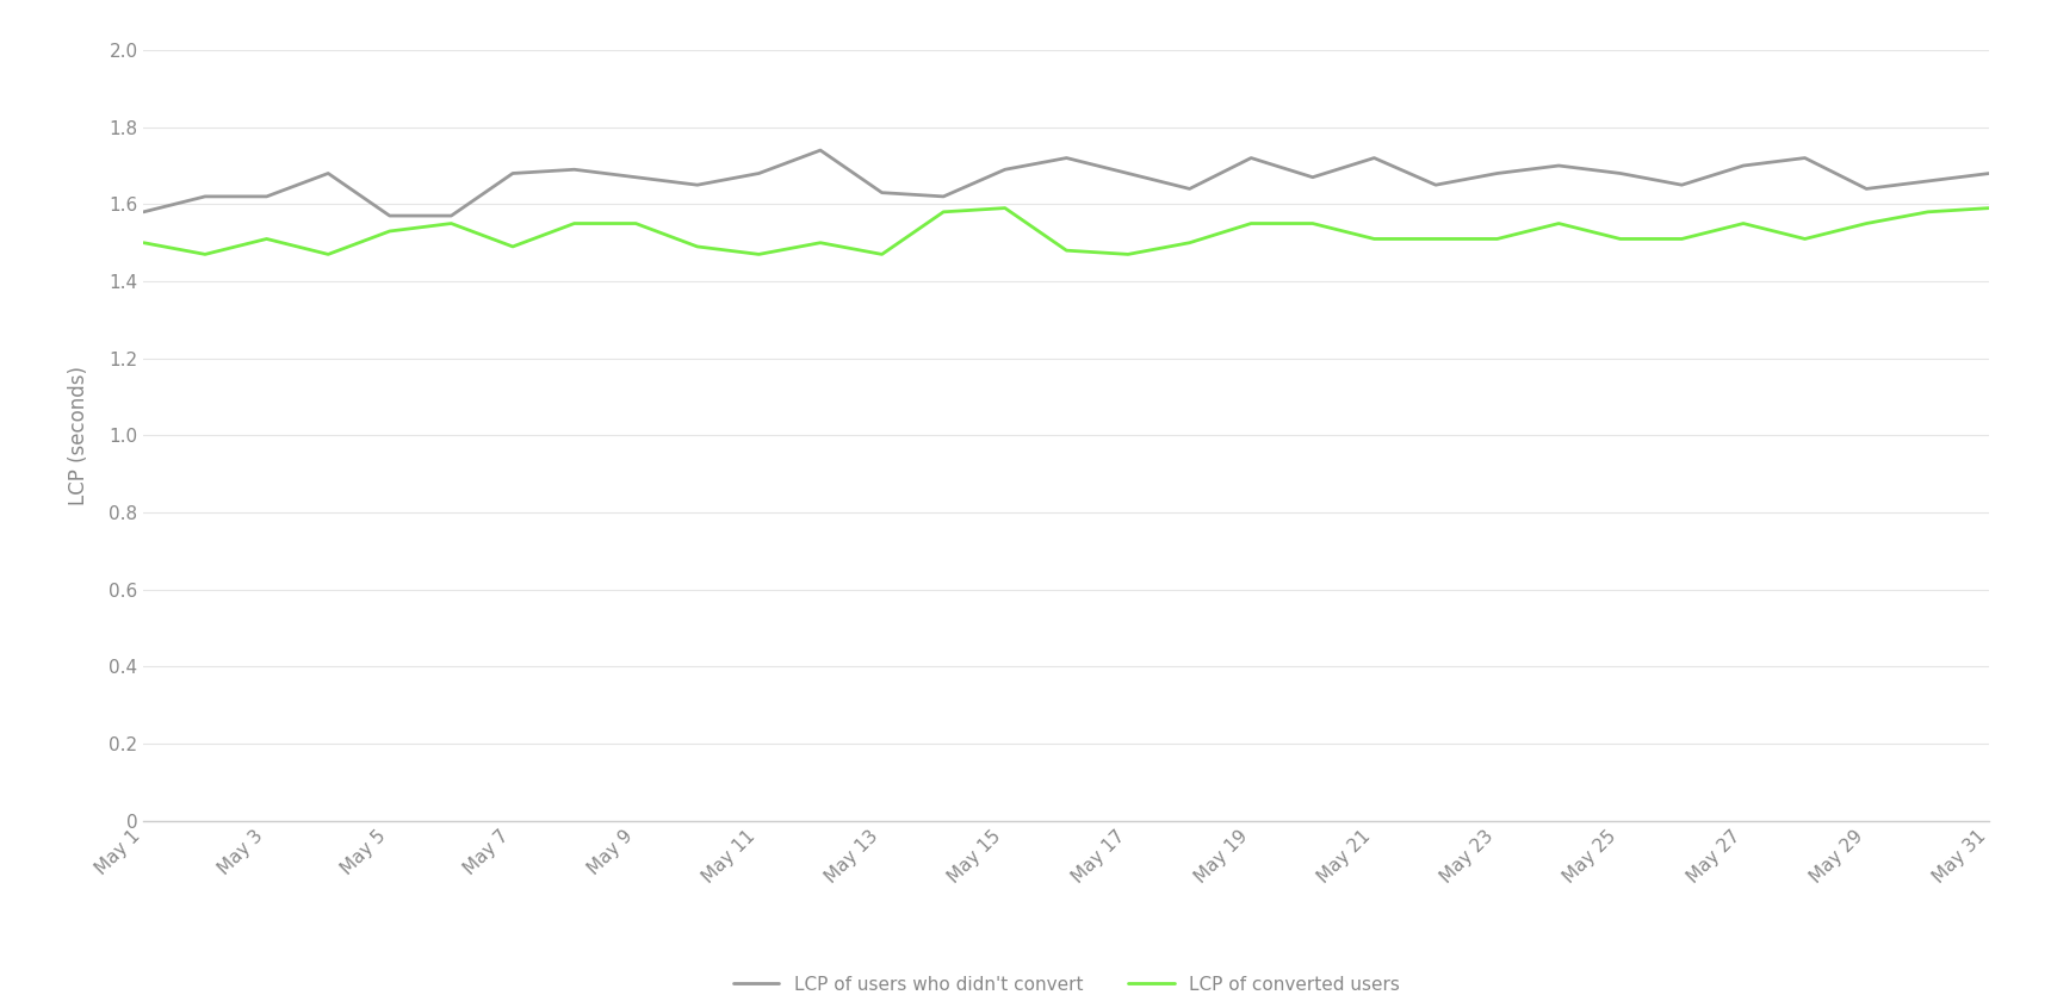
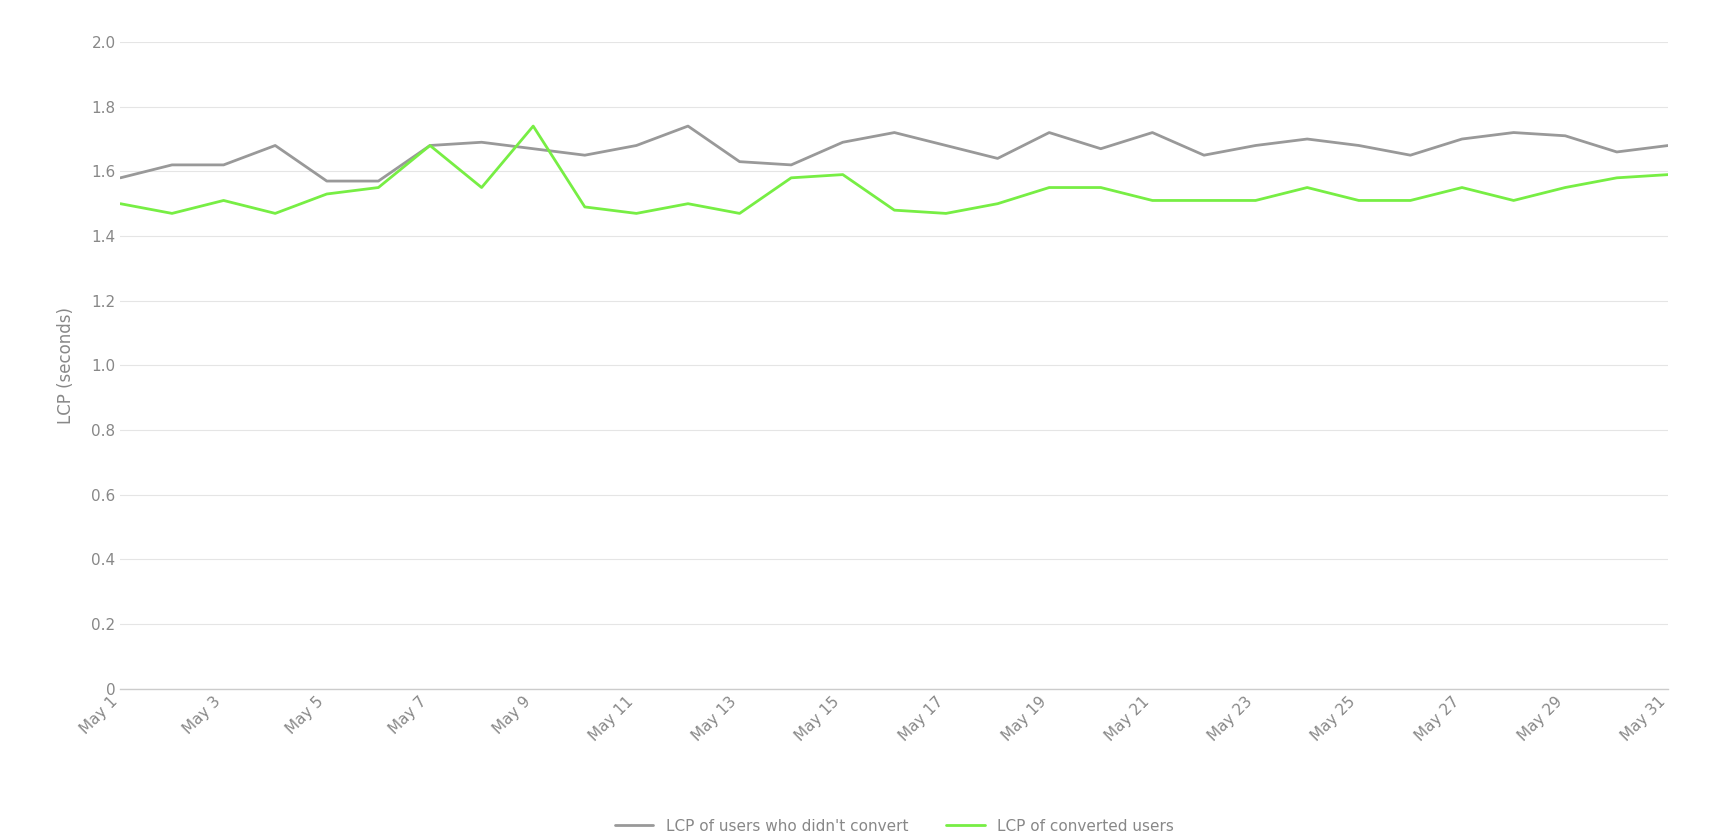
LCP of converted users/May 7: 1.49 -> 1.68
LCP of converted users/May 9: 1.55 -> 1.74
LCP of users who didn't convert/May 29: 1.64 -> 1.71
